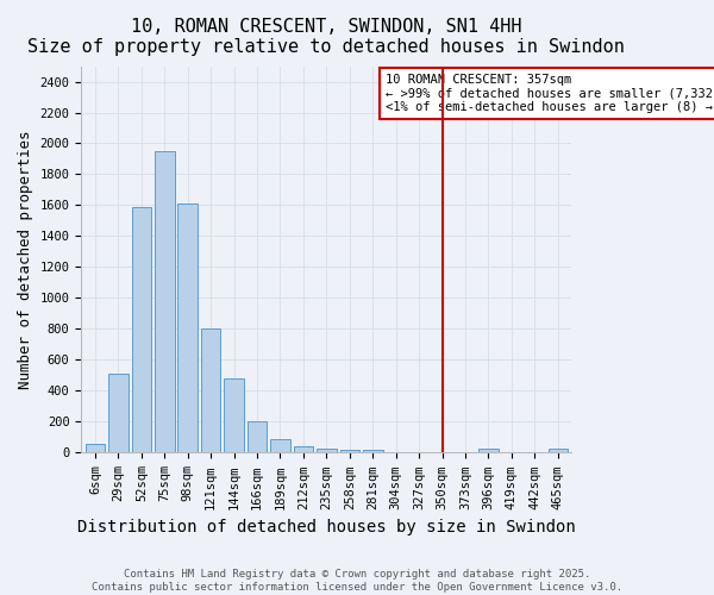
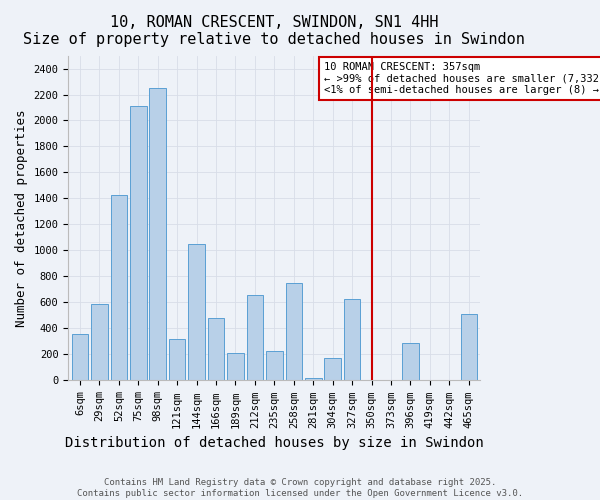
6sqm: 60 -> 360
29sqm: 510 -> 590
52sqm: 1590 -> 1430
75sqm: 1950 -> 2110
98sqm: 1610 -> 2250
121sqm: 800 -> 320
144sqm: 480 -> 1050
166sqm: 200 -> 480
189sqm: 90 -> 210
212sqm: 40 -> 660
235sqm: 30 -> 230
258sqm: 20 -> 750
304sqm: 0 -> 170
327sqm: 0 -> 630
396sqm: 20 -> 290
465sqm: 20 -> 510
